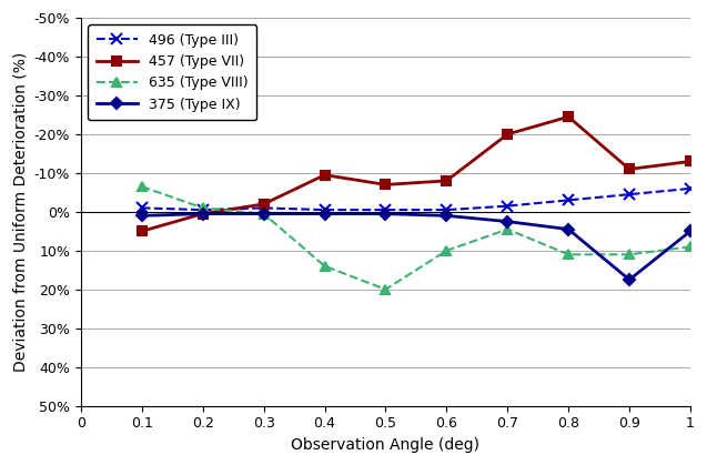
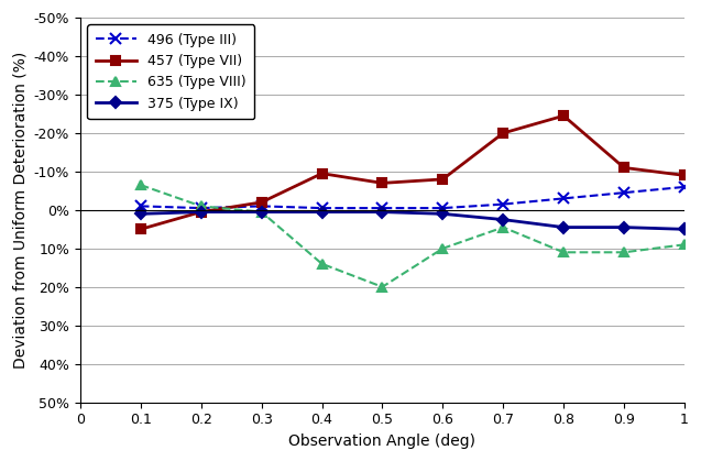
375 (Type IX)/0.9: 17.5% -> 4.5%
457 (Type VII)/1: -13.0% -> -9.0%
